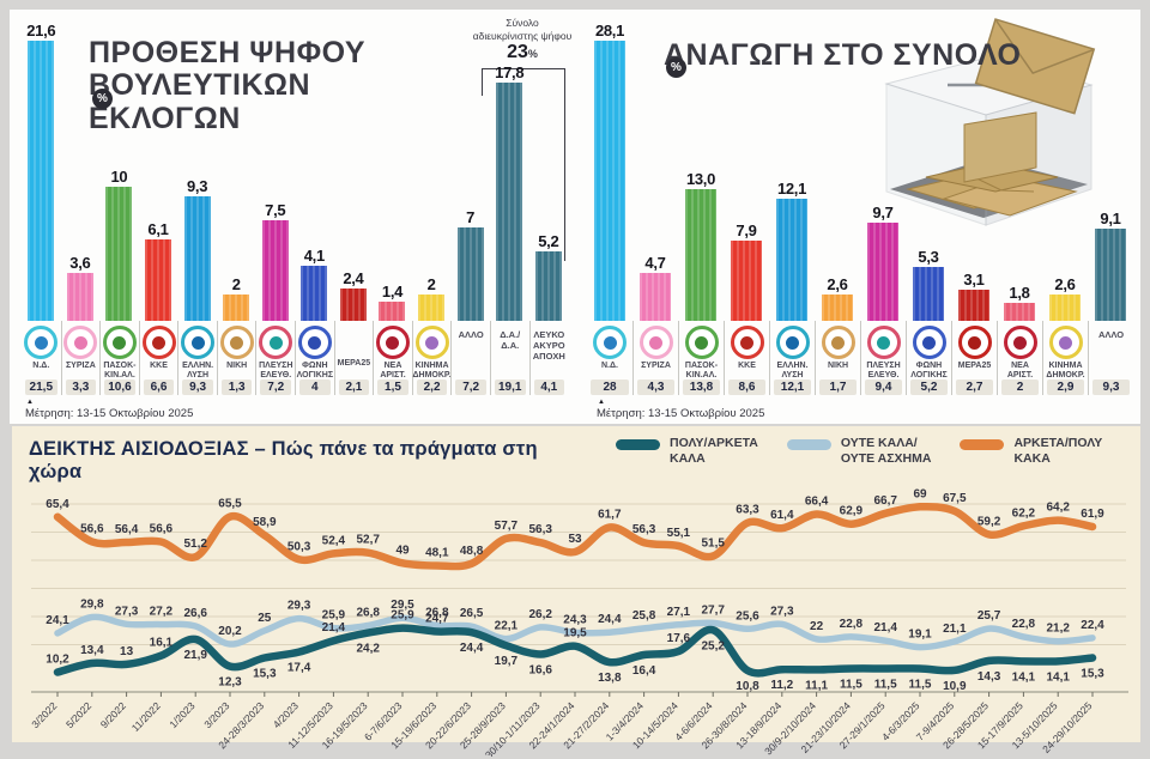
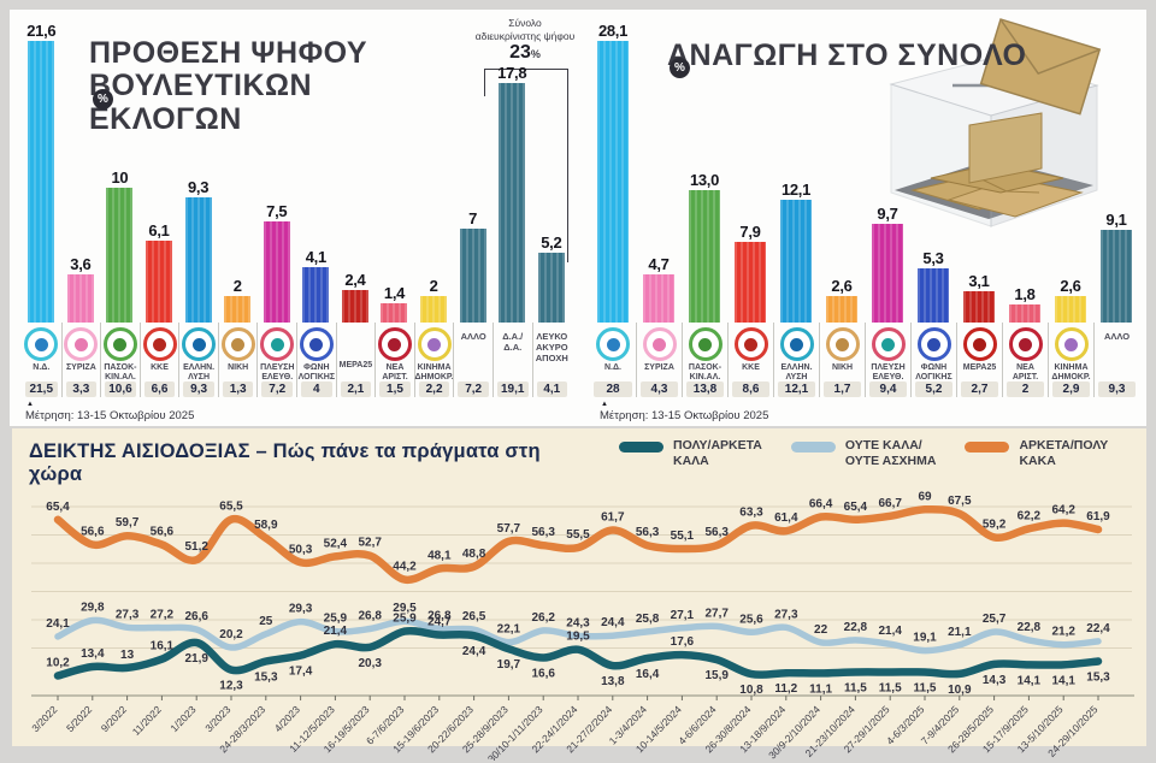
ΔΕΙΚΤΗΣ ΑΙΣΙΟΔΟΞΙΑΣ – Πώς πάνε τα πράγματα στη χώρα/ΑΡΚΕΤΑ/ΠΟΛΥ ΚΑΚΑ/9/2022: 56,4 -> 59,7
ΔΕΙΚΤΗΣ ΑΙΣΙΟΔΟΞΙΑΣ – Πώς πάνε τα πράγματα στη χώρα/ΠΟΛΥ/ΑΡΚΕΤΑ ΚΑΛΑ/16-19/5/2023: 24,2 -> 20,3
ΔΕΙΚΤΗΣ ΑΙΣΙΟΔΟΞΙΑΣ – Πώς πάνε τα πράγματα στη χώρα/ΑΡΚΕΤΑ/ΠΟΛΥ ΚΑΚΑ/6-7/6/2023: 49 -> 44,2
ΔΕΙΚΤΗΣ ΑΙΣΙΟΔΟΞΙΑΣ – Πώς πάνε τα πράγματα στη χώρα/ΑΡΚΕΤΑ/ΠΟΛΥ ΚΑΚΑ/22-24/1/2024: 53 -> 55,5
ΔΕΙΚΤΗΣ ΑΙΣΙΟΔΟΞΙΑΣ – Πώς πάνε τα πράγματα στη χώρα/ΑΡΚΕΤΑ/ΠΟΛΥ ΚΑΚΑ/4-6/6/2024: 51,5 -> 56,3
ΔΕΙΚΤΗΣ ΑΙΣΙΟΔΟΞΙΑΣ – Πώς πάνε τα πράγματα στη χώρα/ΠΟΛΥ/ΑΡΚΕΤΑ ΚΑΛΑ/4-6/6/2024: 25,2 -> 15,9
ΔΕΙΚΤΗΣ ΑΙΣΙΟΔΟΞΙΑΣ – Πώς πάνε τα πράγματα στη χώρα/ΑΡΚΕΤΑ/ΠΟΛΥ ΚΑΚΑ/21-23/10/2024: 62,9 -> 65,4
